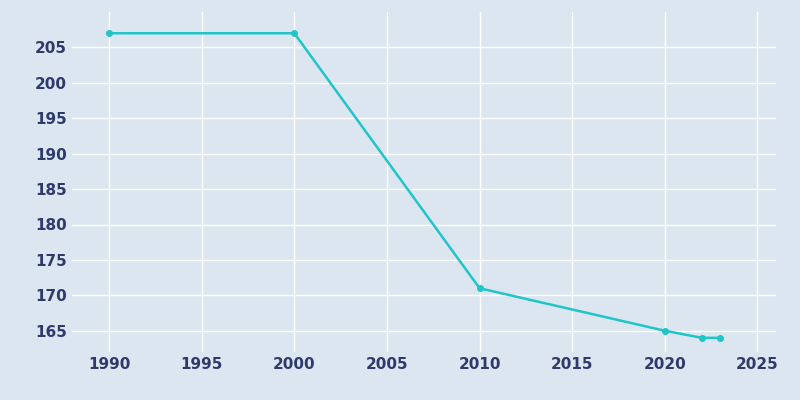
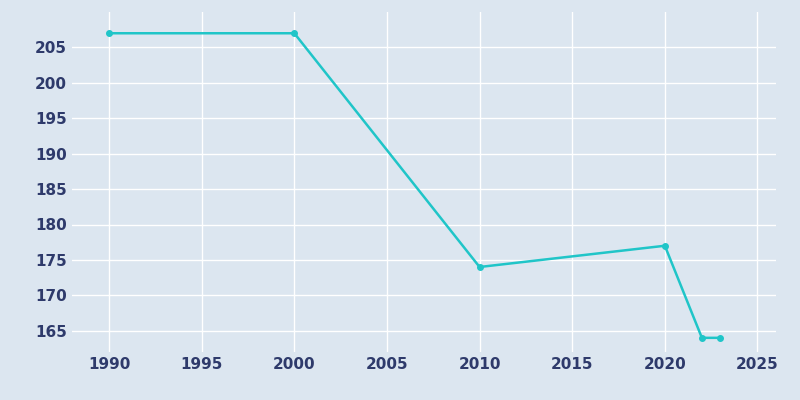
2010: 171 -> 174
2020: 165 -> 177
